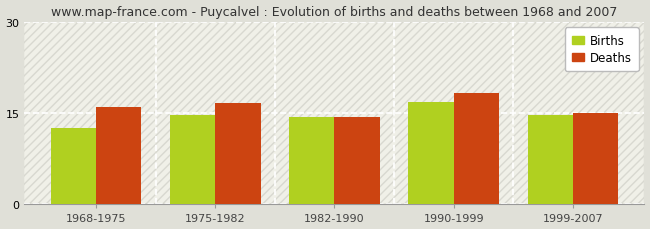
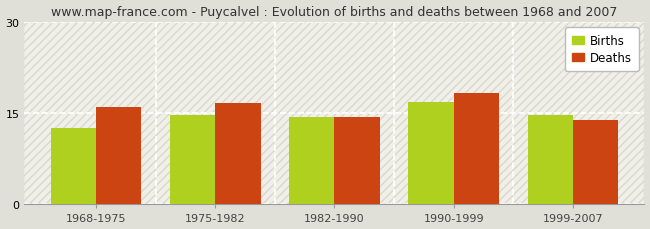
Deaths/1999-2007: 15.0 -> 13.9
